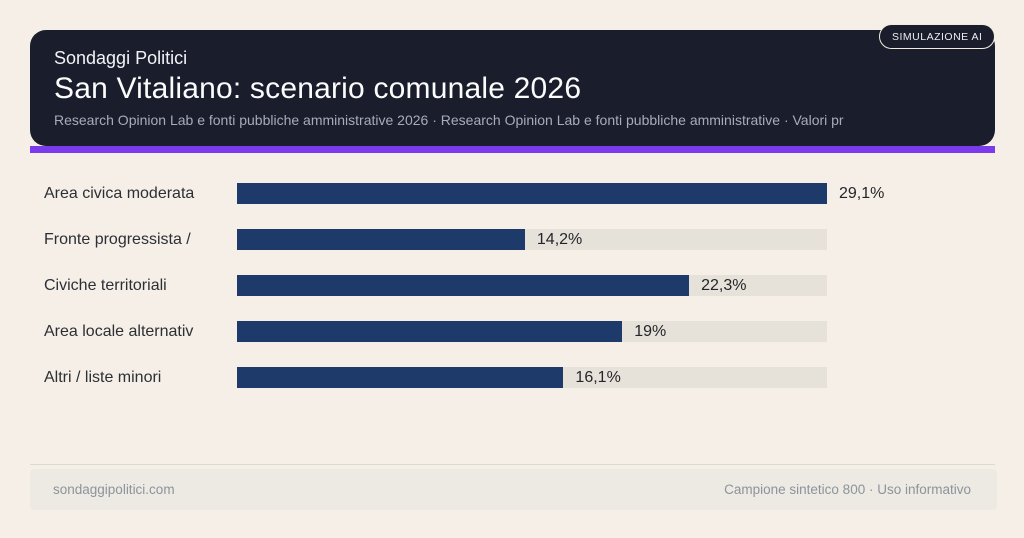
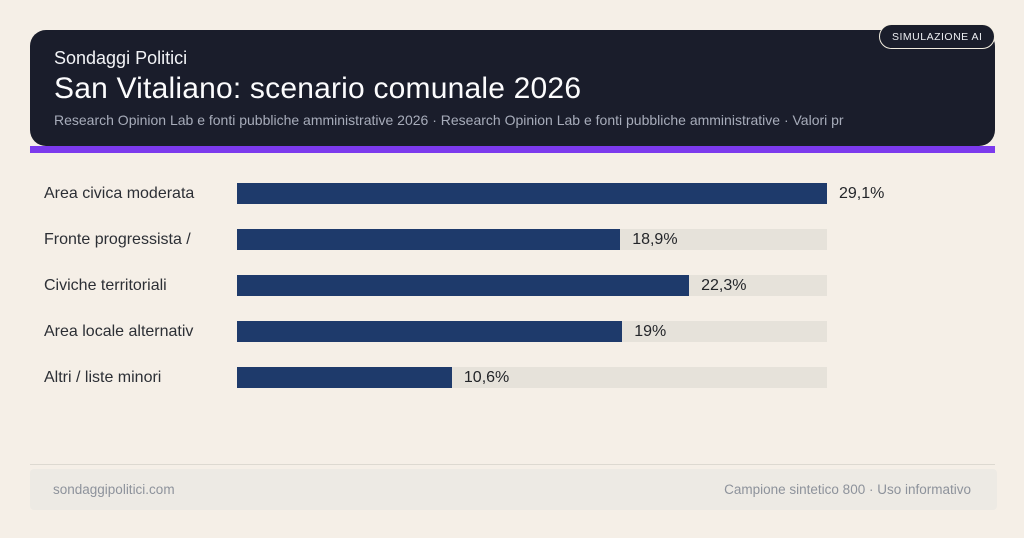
Fronte progressista /: 14,2% -> 18,9%
Altri / liste minori: 16,1% -> 10,6%
